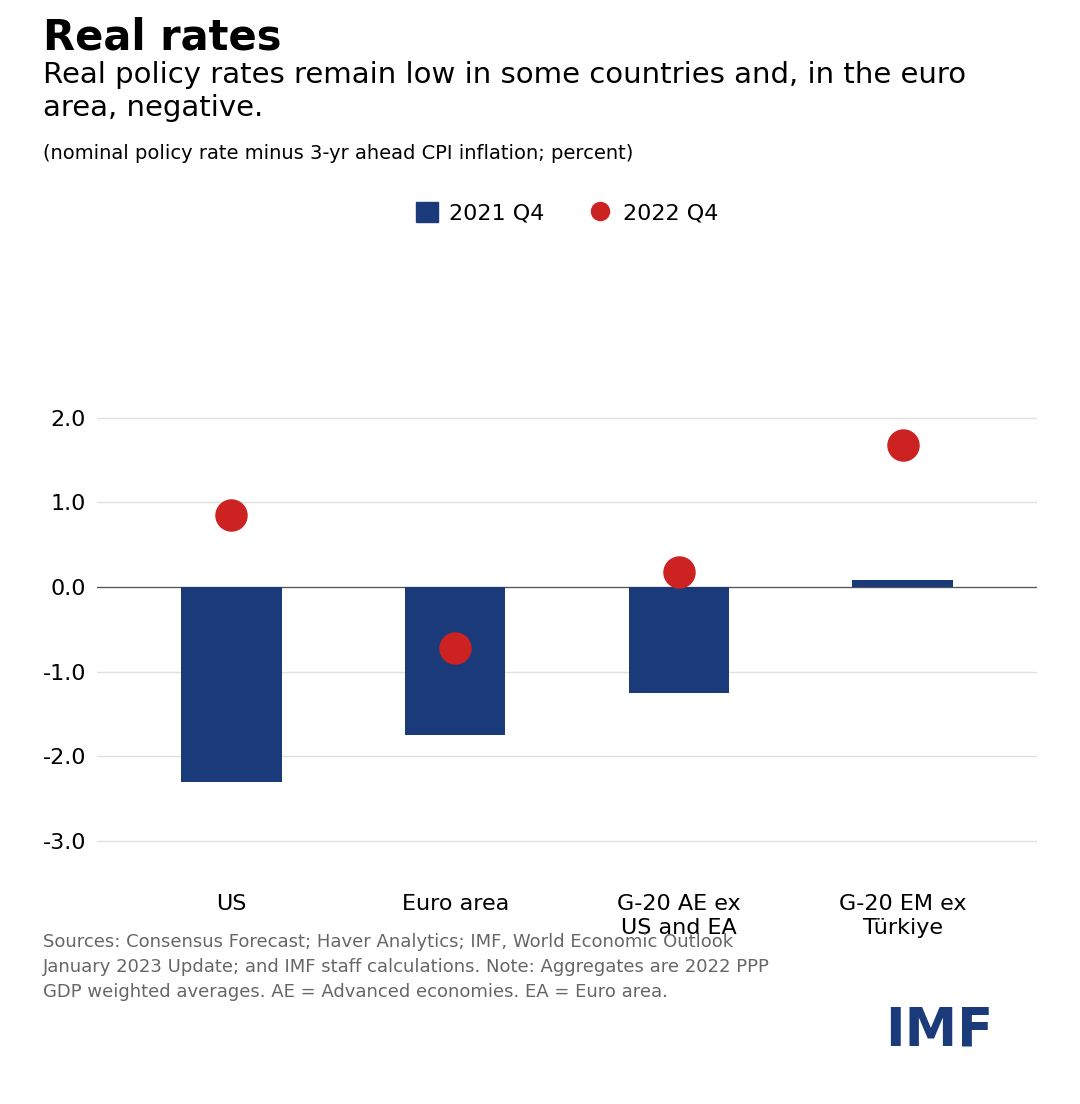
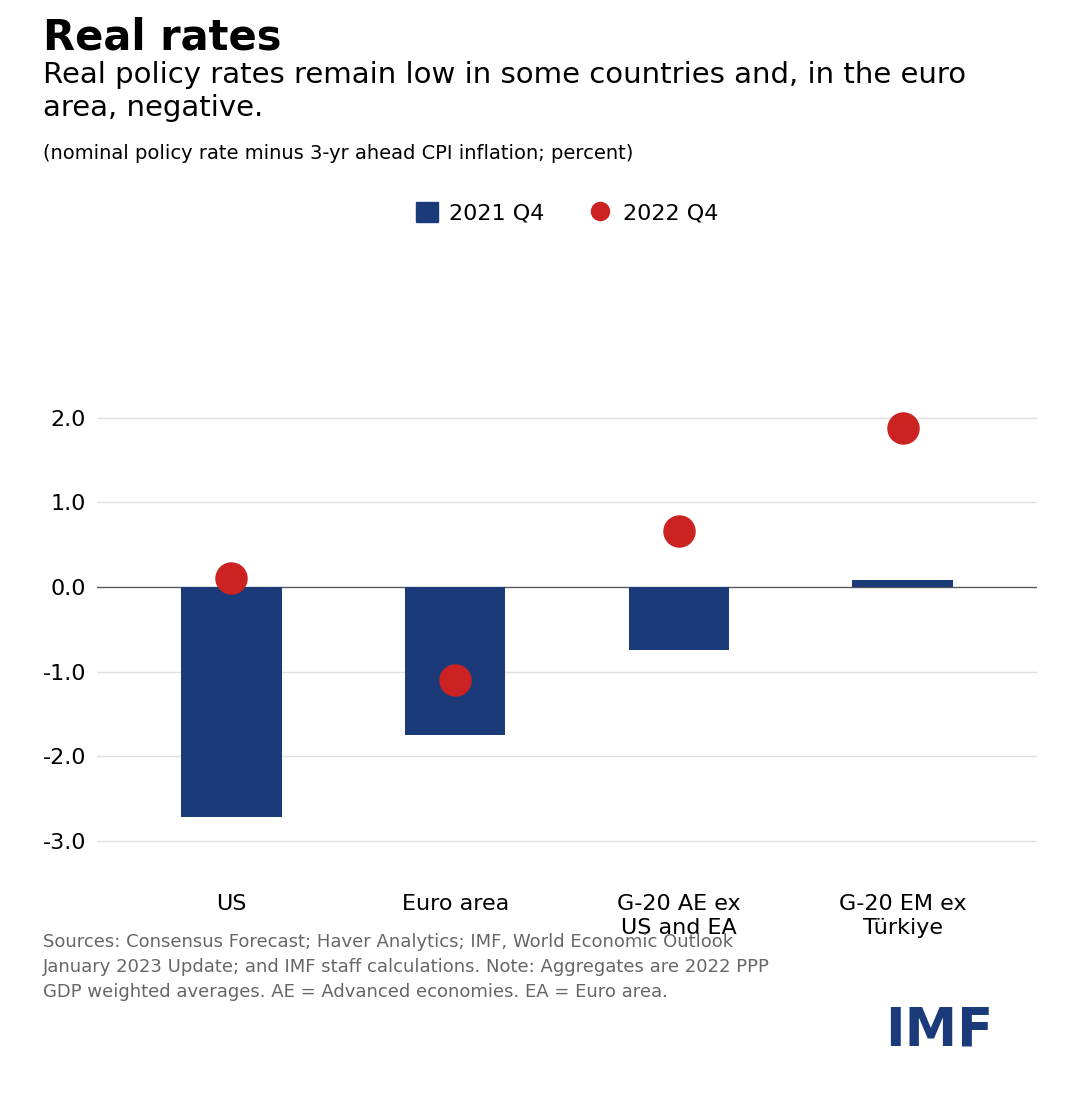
2021 Q4/US: -2.30 -> -2.72
2022 Q4/US: 0.85 -> 0.10
2022 Q4/Euro area: -0.72 -> -1.10
2021 Q4/G-20 AE ex US and EA: -1.25 -> -0.74
2022 Q4/G-20 AE ex US and EA: 0.18 -> 0.66
2022 Q4/G-20 EM ex Türkiye: 1.68 -> 1.88
